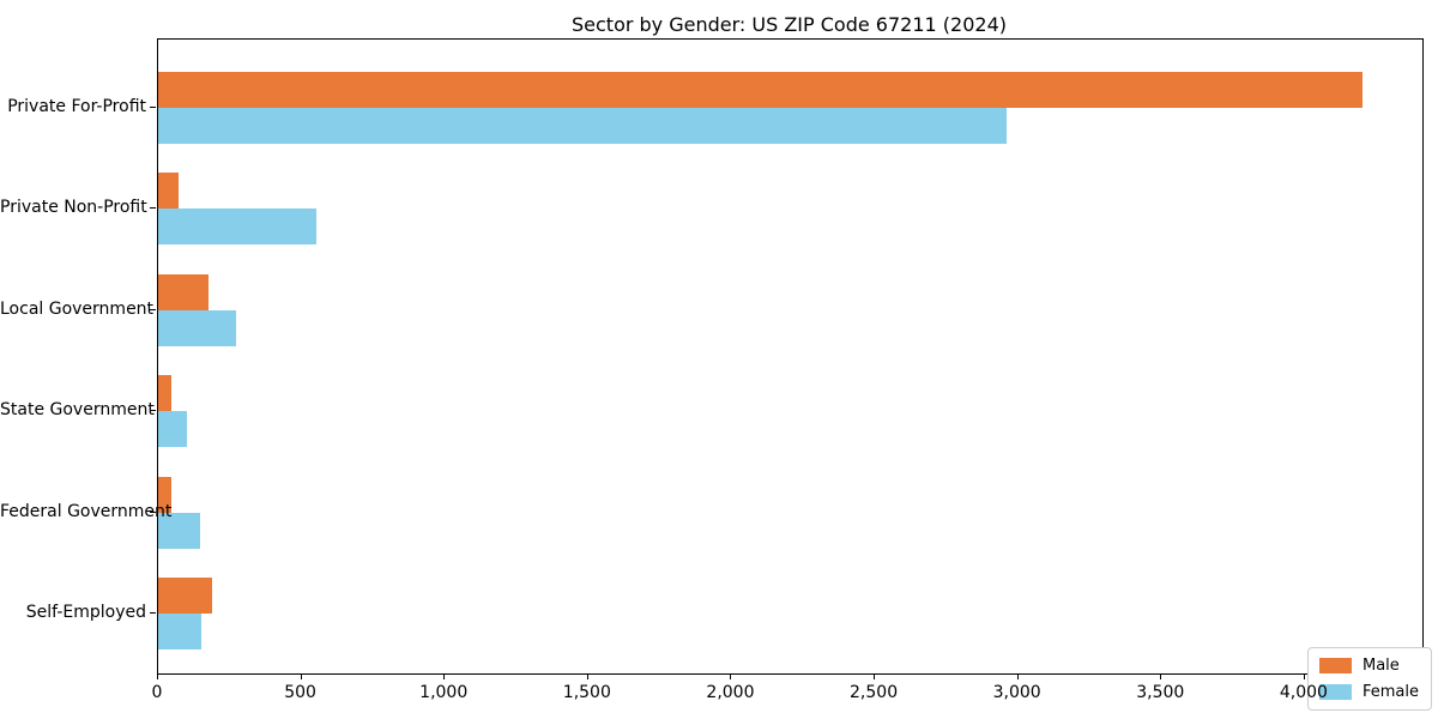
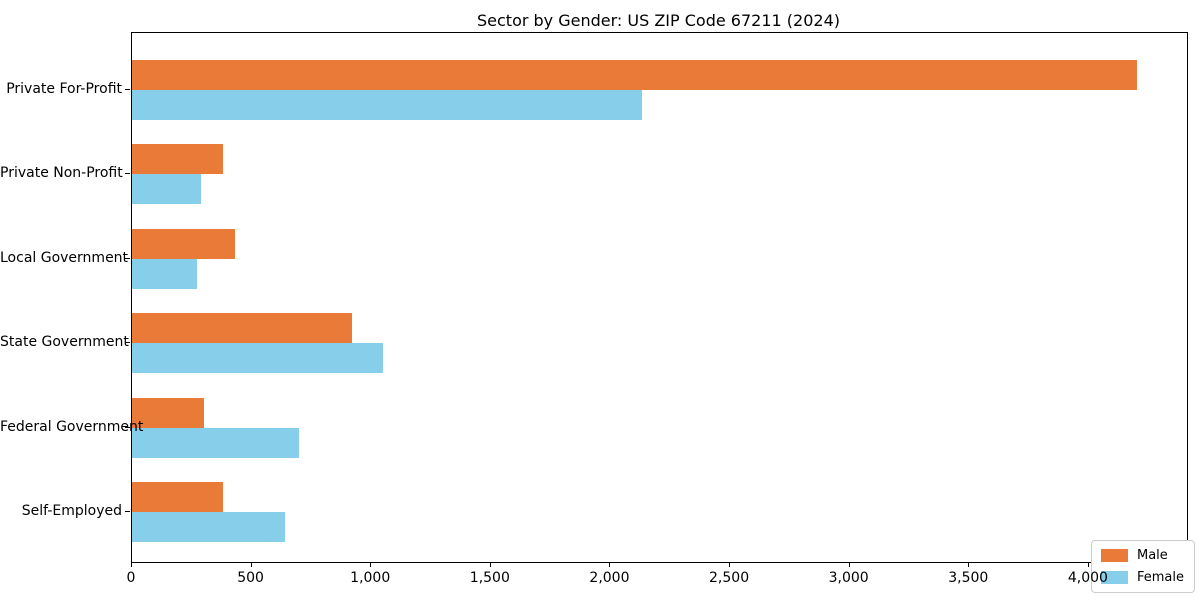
Female/Private For-Profit: 2960 -> 2130
Male/Private Non-Profit: 70 -> 380
Female/Private Non-Profit: 550 -> 290
Male/Local Government: 180 -> 430
Male/State Government: 40 -> 920
Female/State Government: 100 -> 1050
Male/Federal Government: 40 -> 300
Female/Federal Government: 140 -> 700
Male/Self-Employed: 190 -> 380
Female/Self-Employed: 150 -> 640
